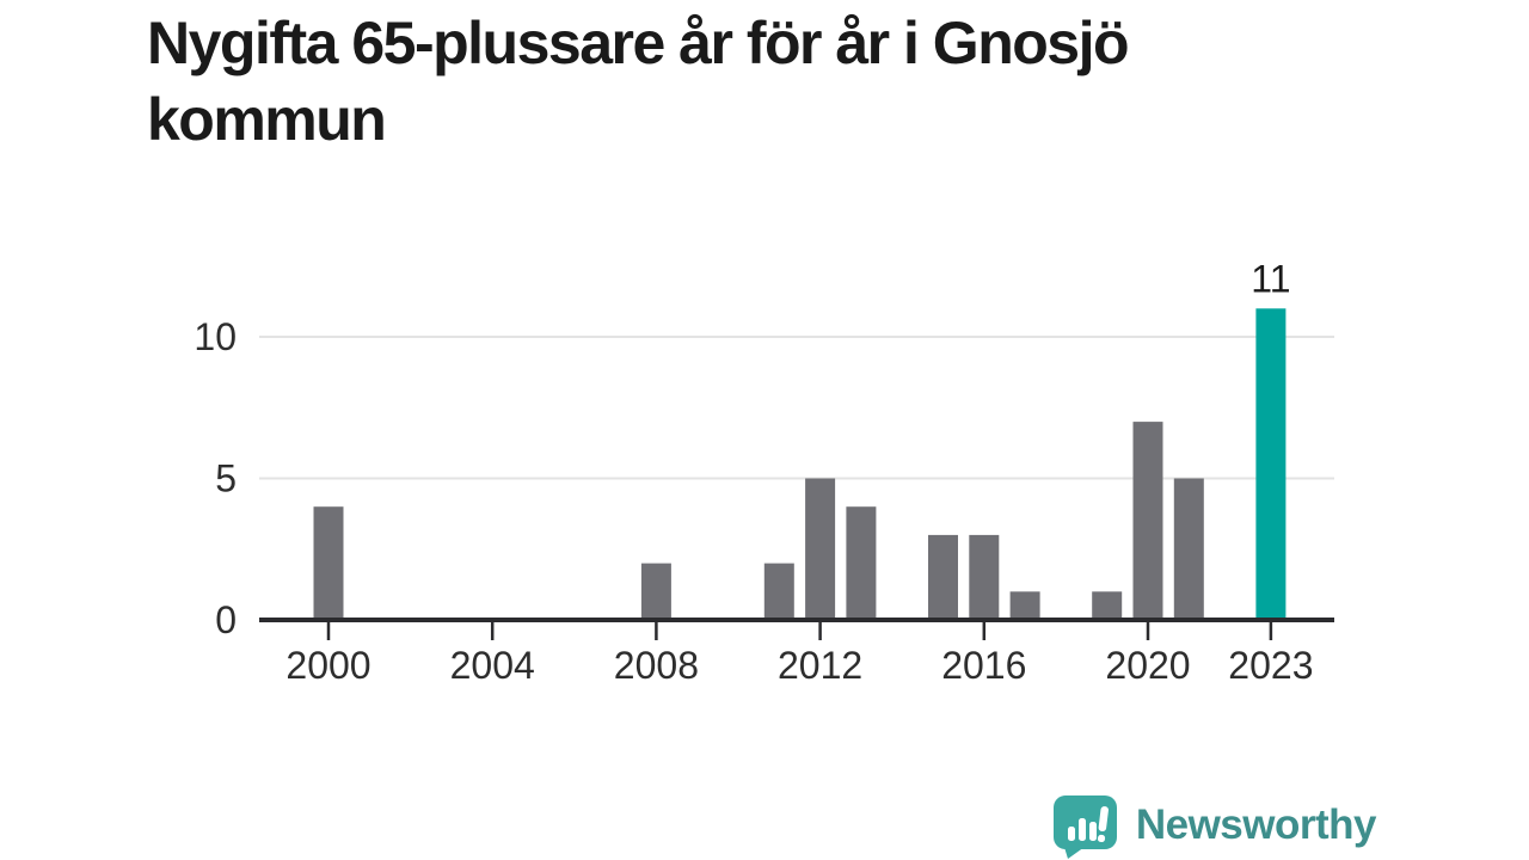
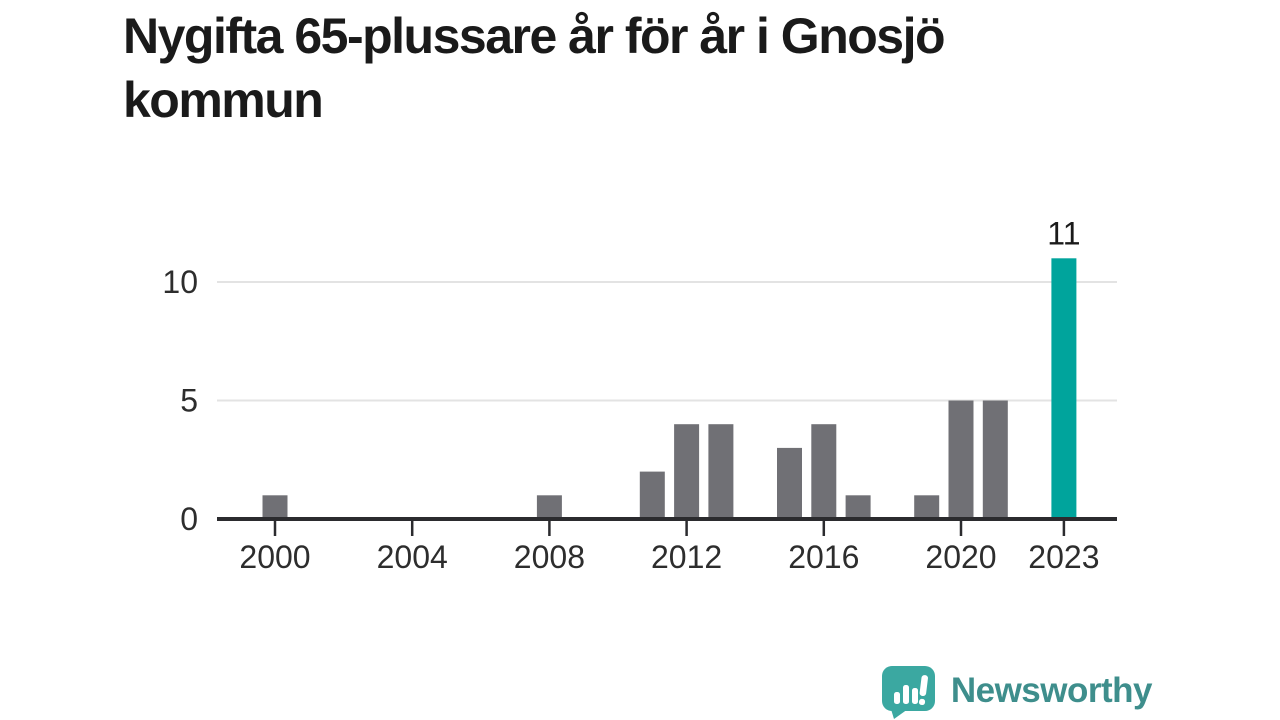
2000: 4 -> 1
2008: 2 -> 1
2012: 5 -> 4
2016: 3 -> 4
2020: 7 -> 5
